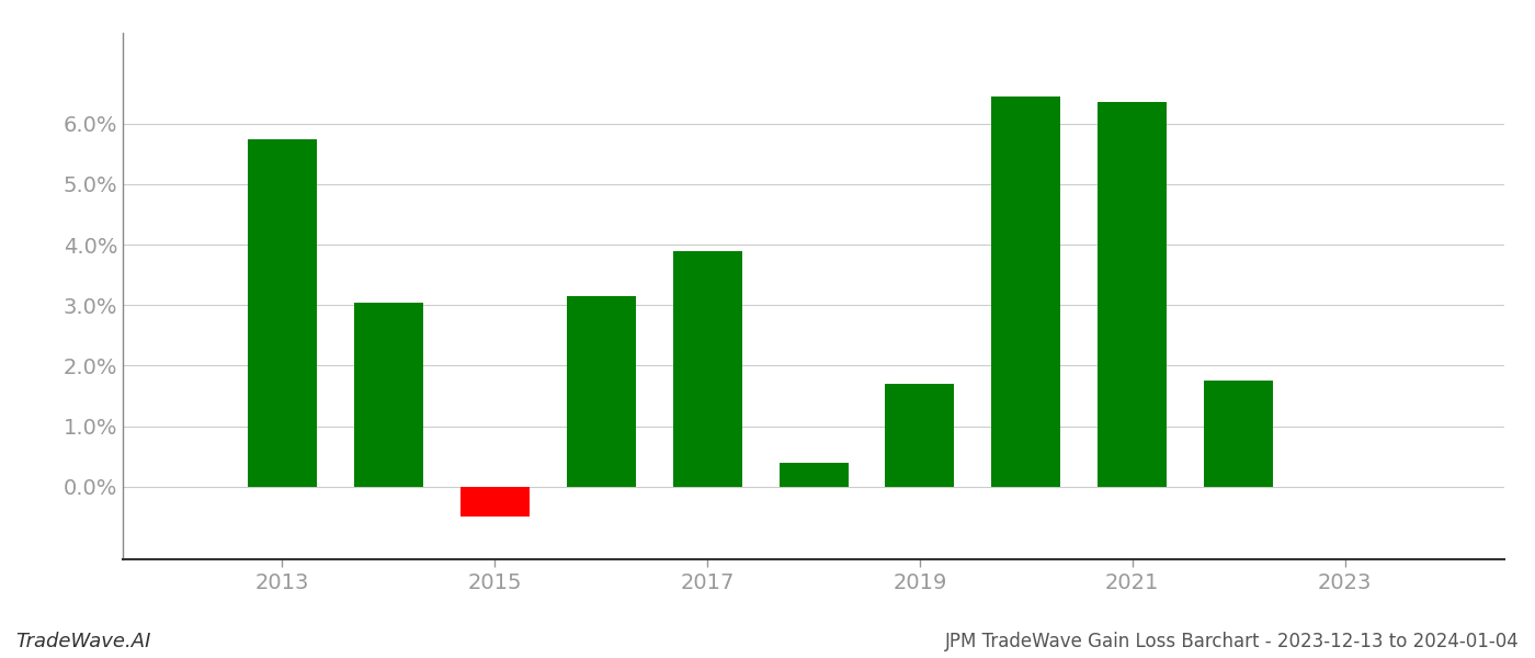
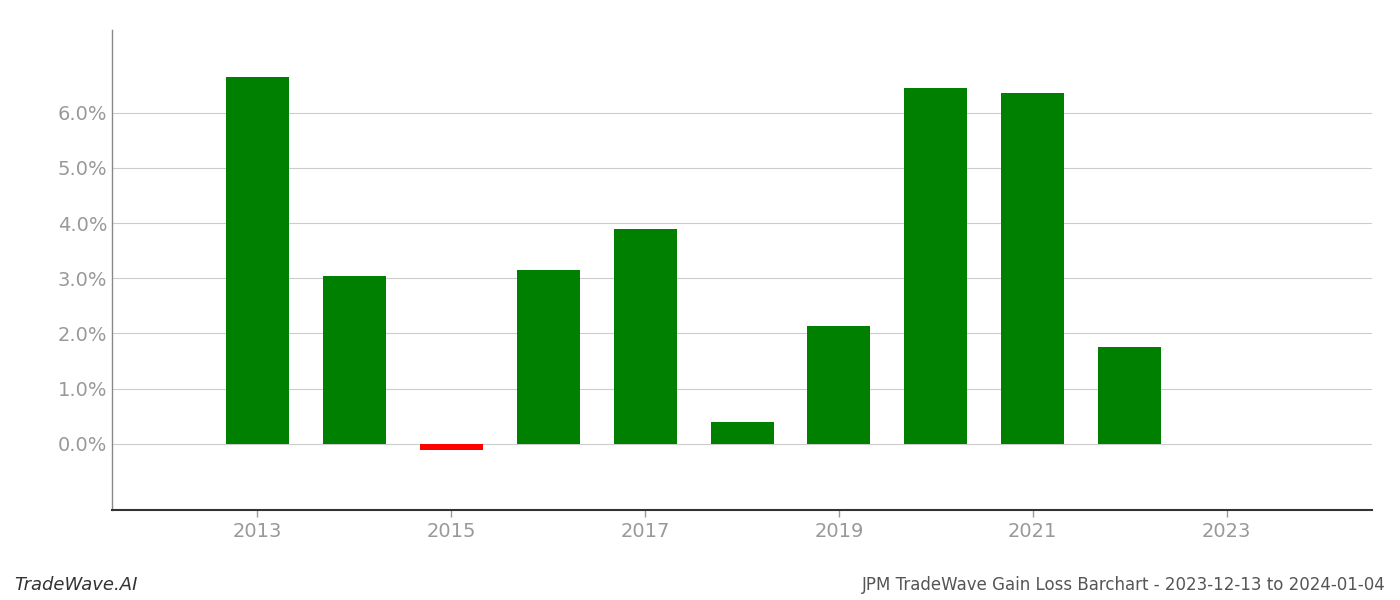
2013: 5.75% -> 6.64%
2015: -0.50% -> -0.12%
2019: 1.70% -> 2.14%
